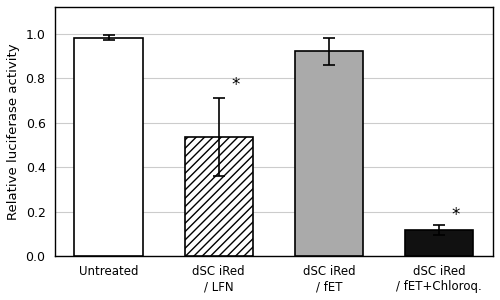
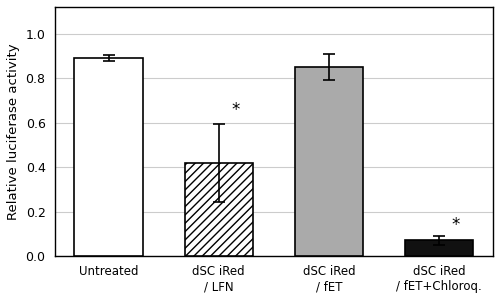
Untreated: 0.982 -> 0.890
dSC iRed / LFN: 0.535 -> 0.420
dSC iRed / fET: 0.920 -> 0.850
dSC iRed / fET+Chloroq.: 0.118 -> 0.070
